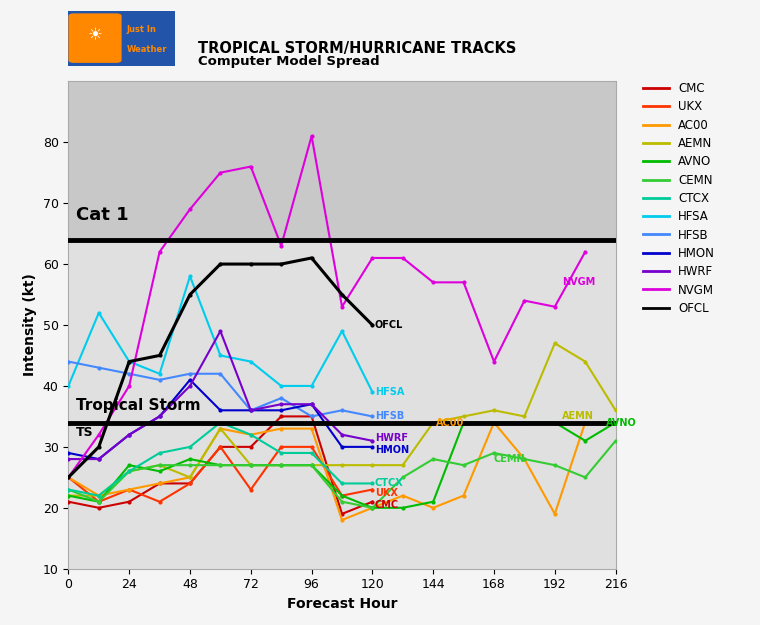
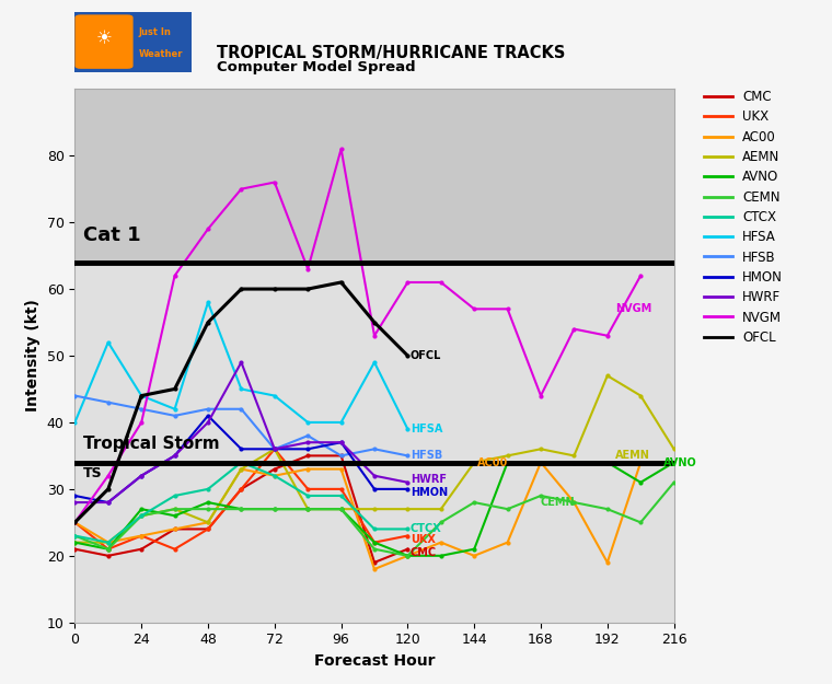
CMC/72: 30 -> 33
UKX/72: 23 -> 36
AEMN/72: 27 -> 36
